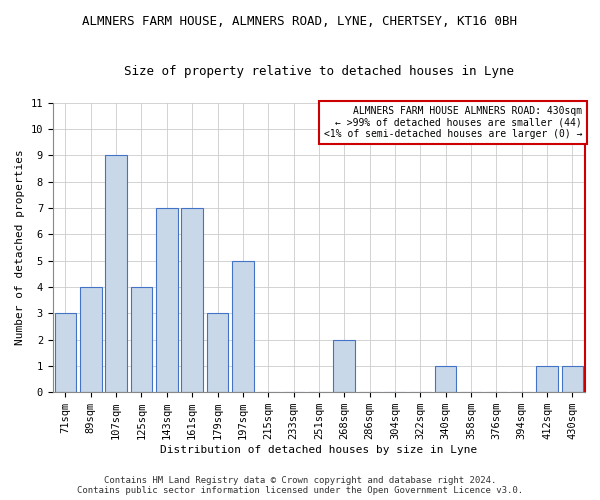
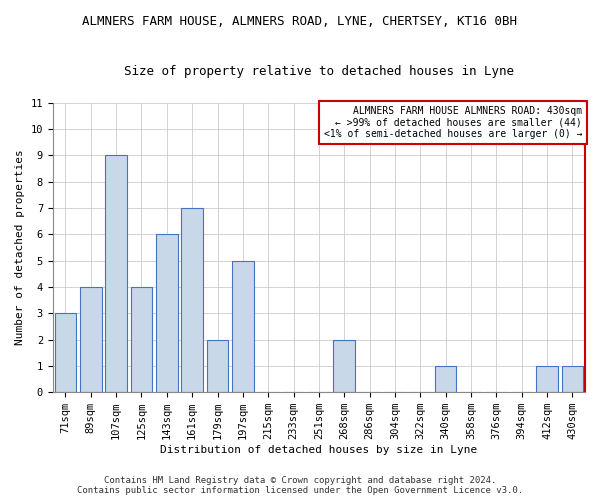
143sqm: 7 -> 6
179sqm: 3 -> 2
